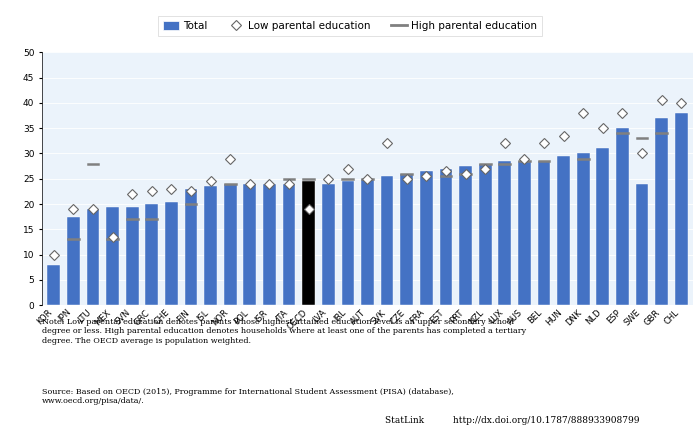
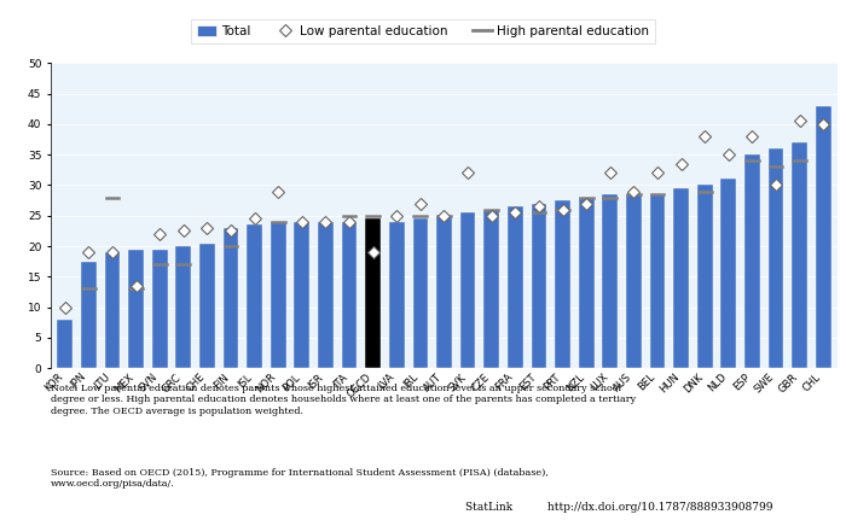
SWE: 24.0 -> 36.0
CHL: 38.0 -> 43.0
